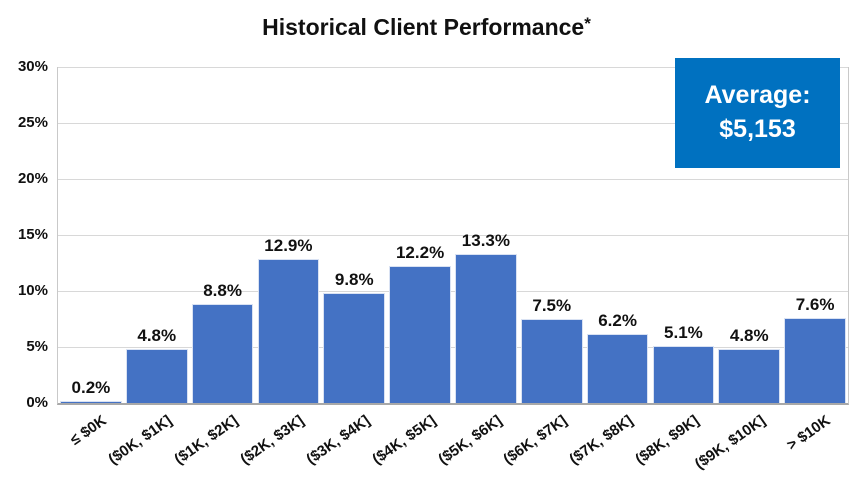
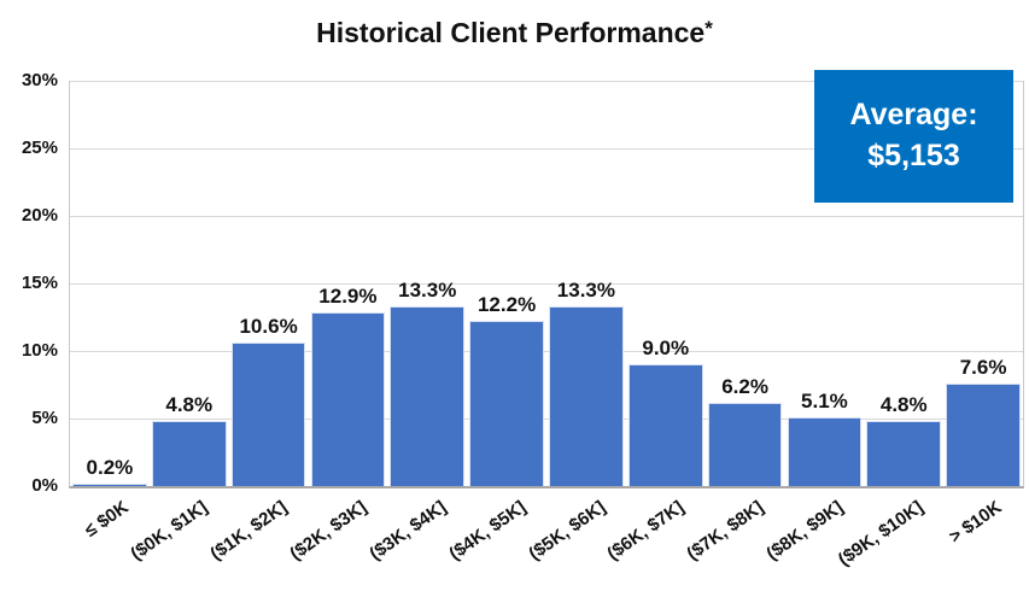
($1K, $2K]: 8.8% -> 10.6%
($3K, $4K]: 9.8% -> 13.3%
($6K, $7K]: 7.5% -> 9.0%
